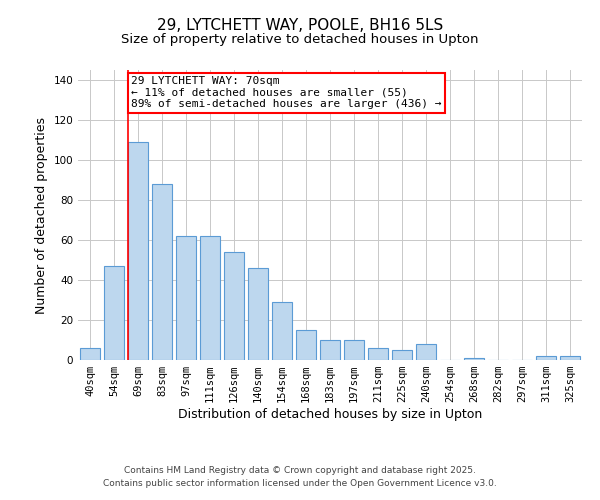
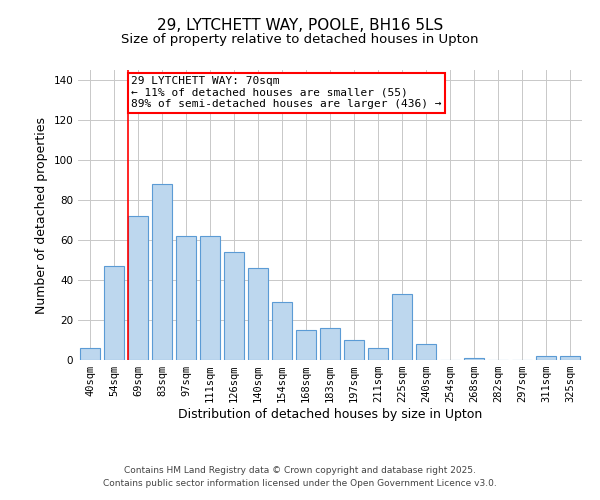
69sqm: 109 -> 72
183sqm: 10 -> 16
225sqm: 5 -> 33
